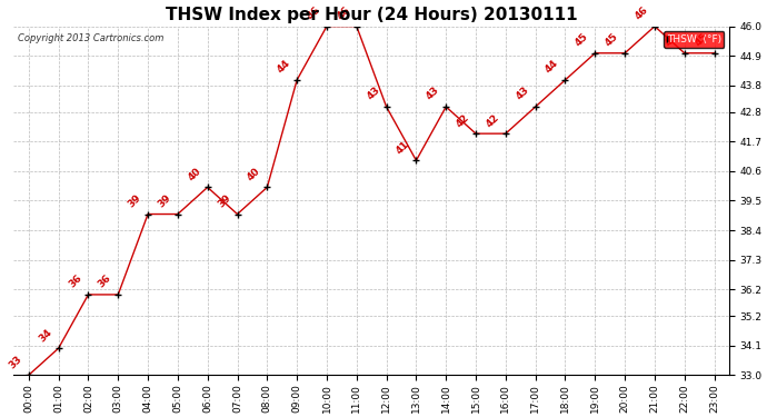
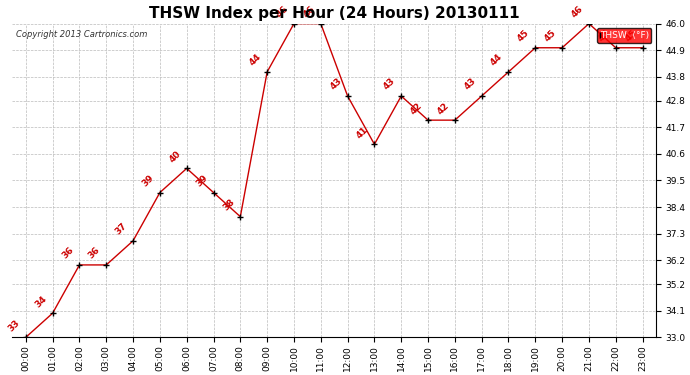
04:00: 39 -> 37
08:00: 40 -> 38
